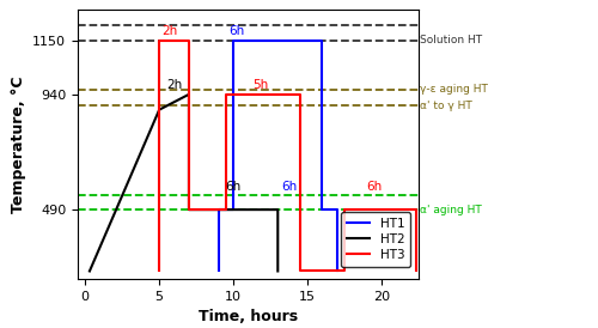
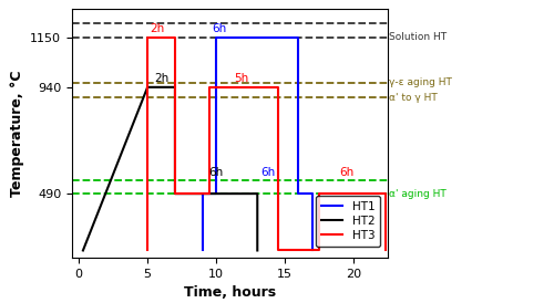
HT2/5: 880 -> 940
